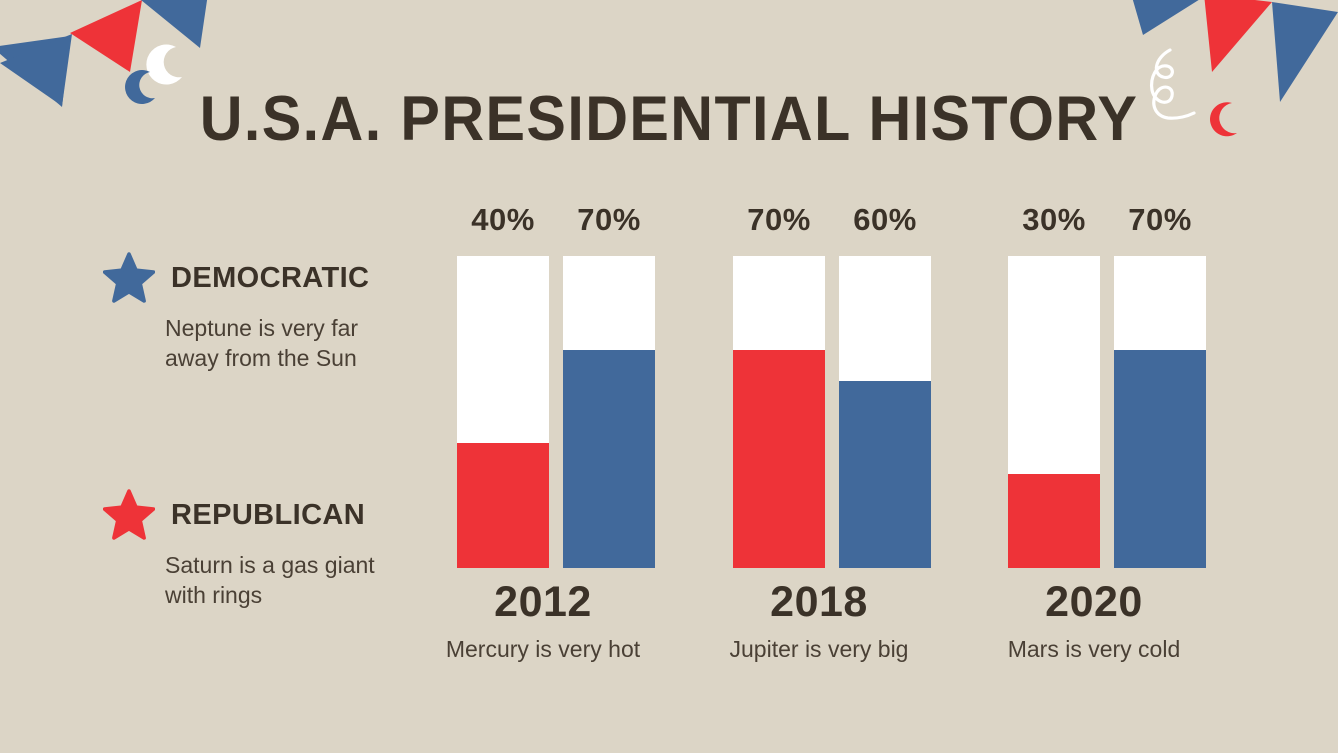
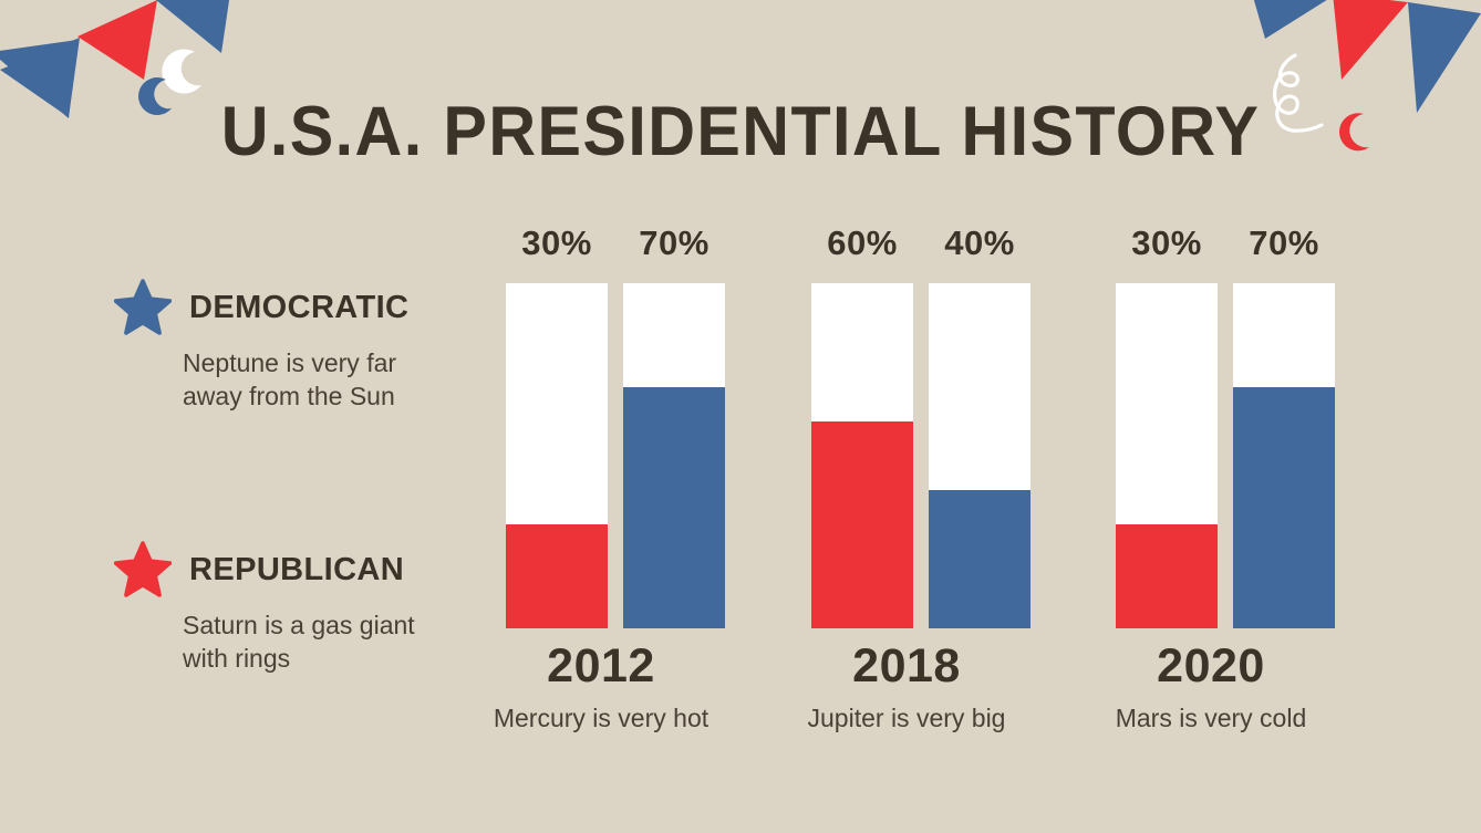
REPUBLICAN/2012: 40% -> 30%
REPUBLICAN/2018: 70% -> 60%
DEMOCRATIC/2018: 60% -> 40%
